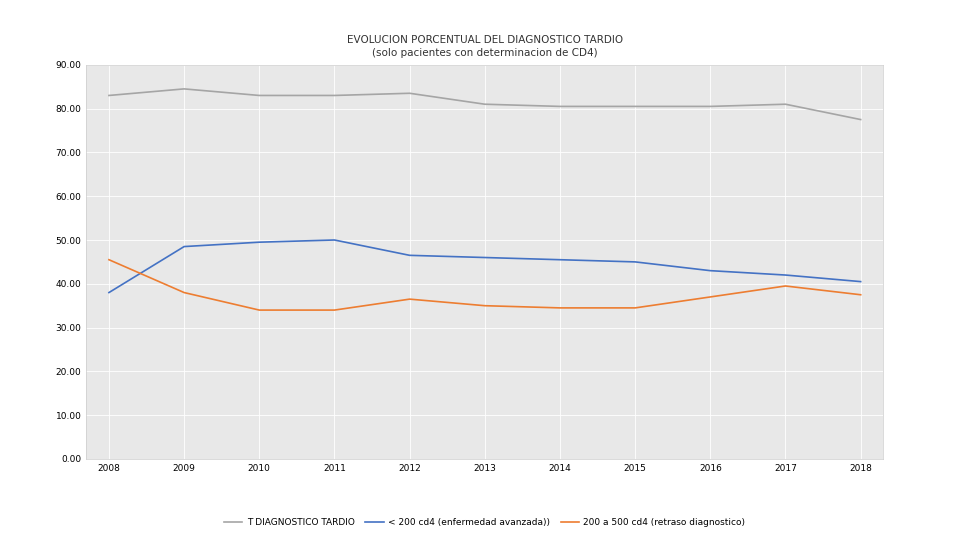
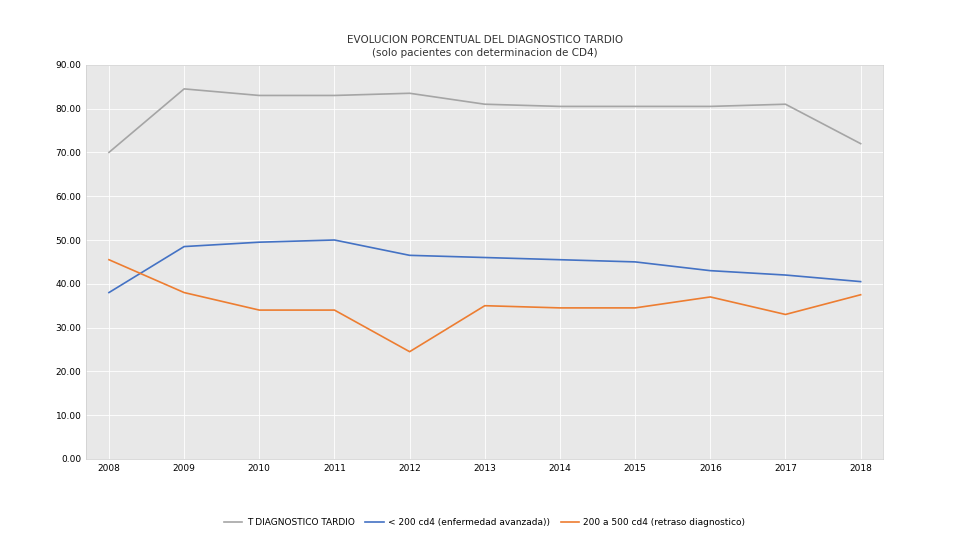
T DIAGNOSTICO TARDIO/2008: 83.0 -> 70.0
200 a 500 cd4 (retraso diagnostico)/2012: 36.5 -> 24.5
200 a 500 cd4 (retraso diagnostico)/2017: 39.5 -> 33.0
T DIAGNOSTICO TARDIO/2018: 77.5 -> 72.0
